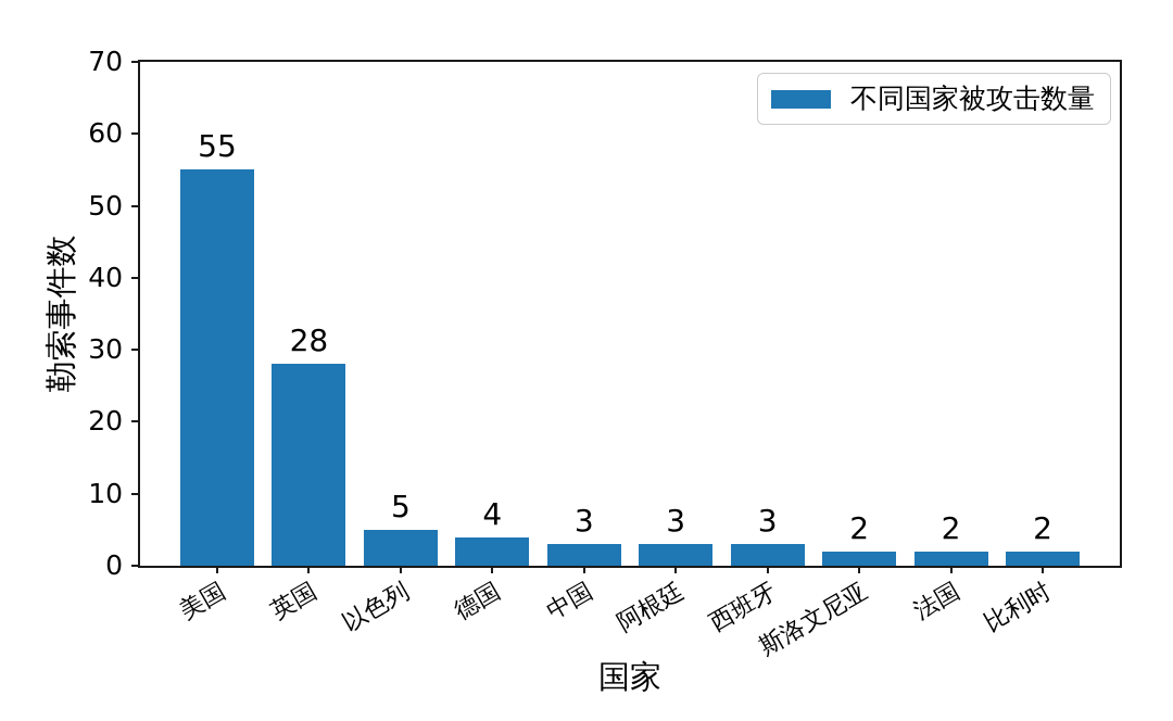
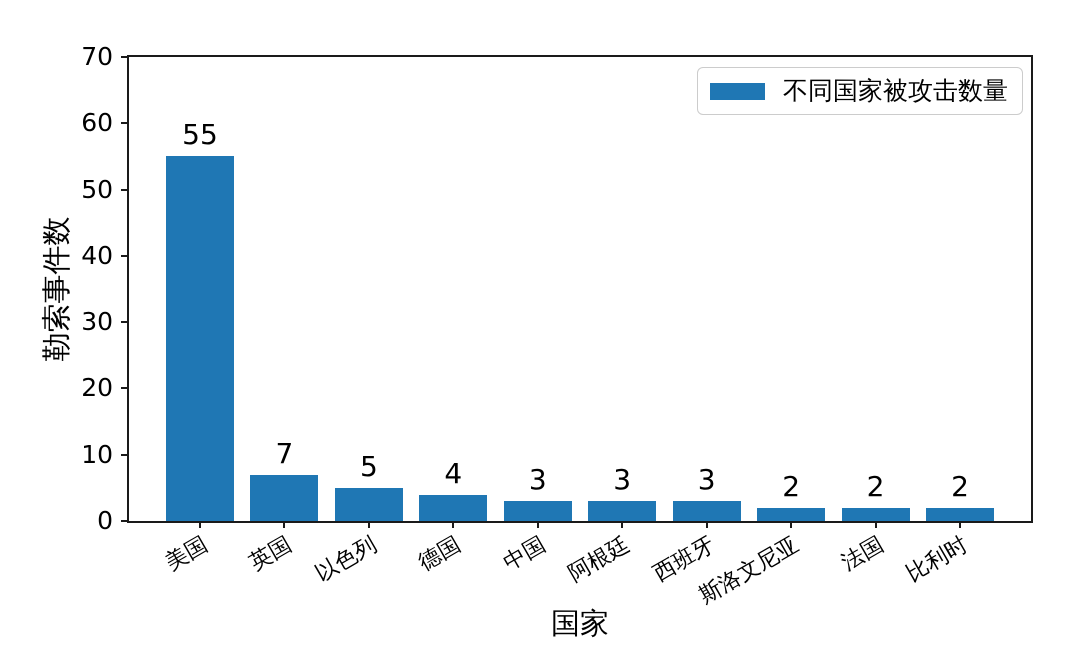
英国: 28 -> 7
